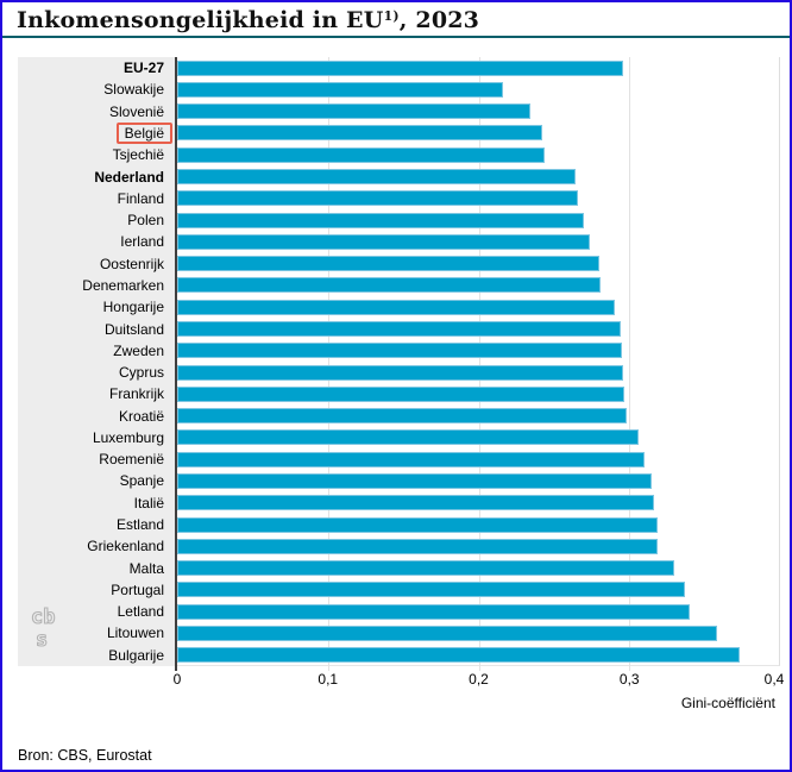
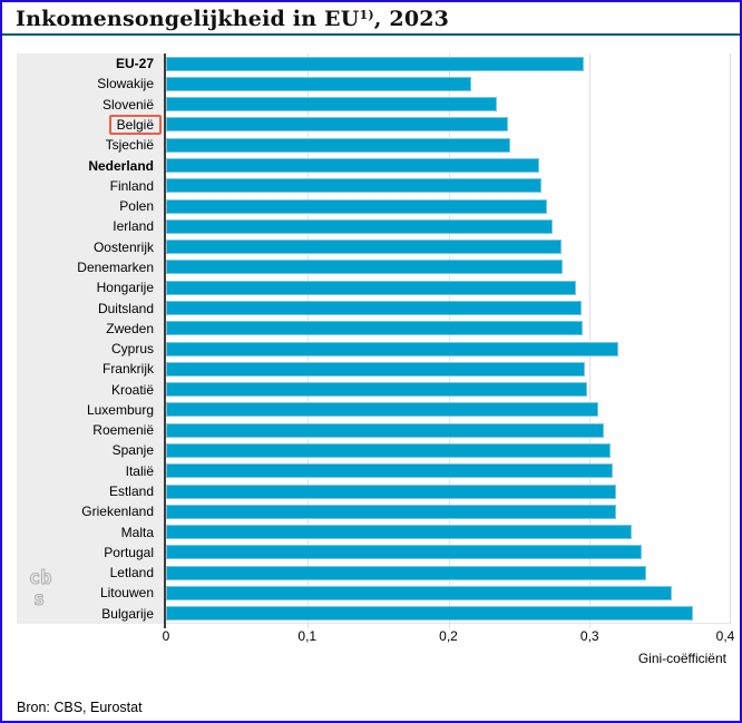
Cyprus: 0,30 -> 0,32
